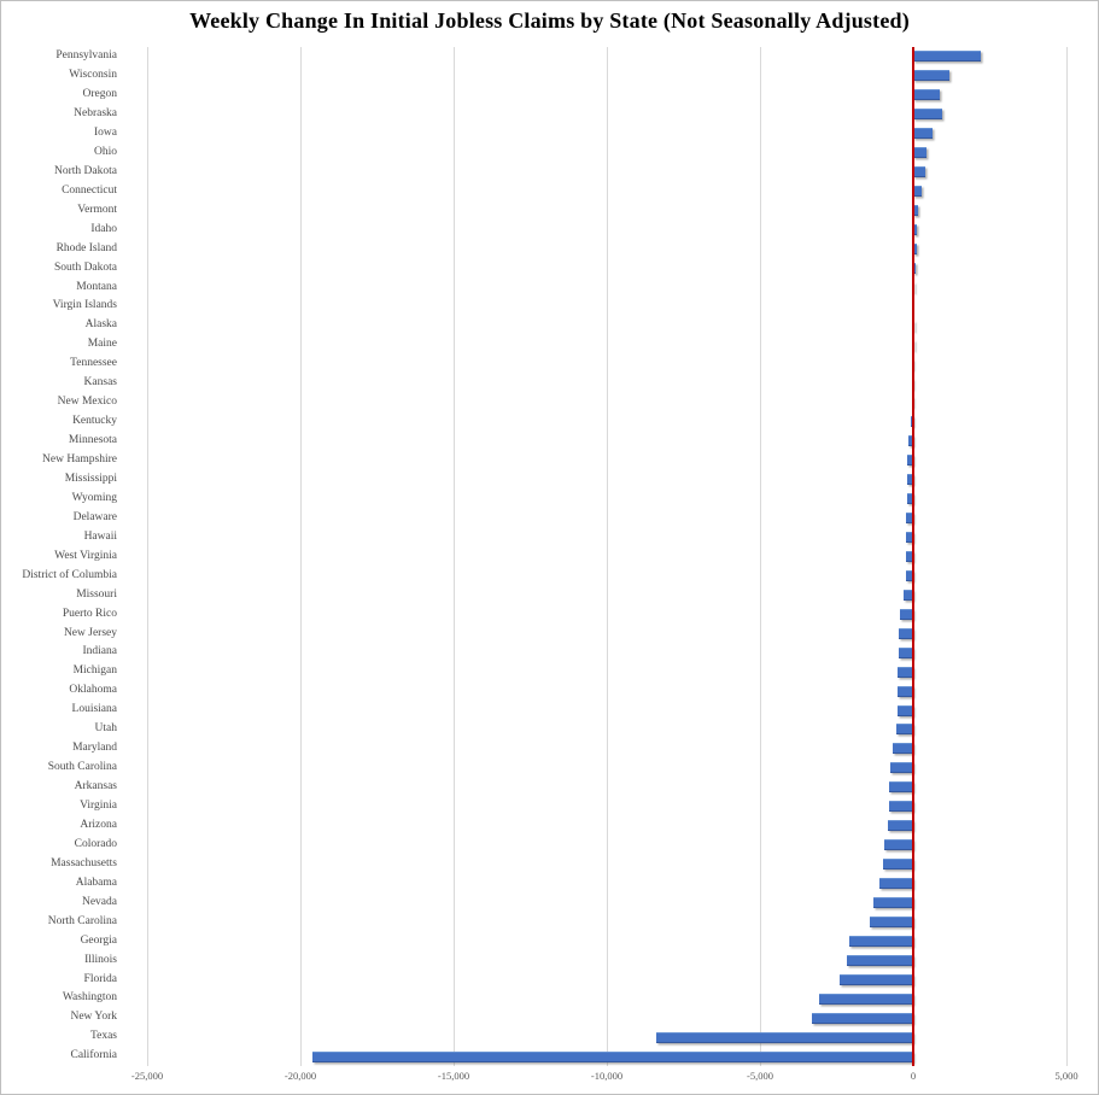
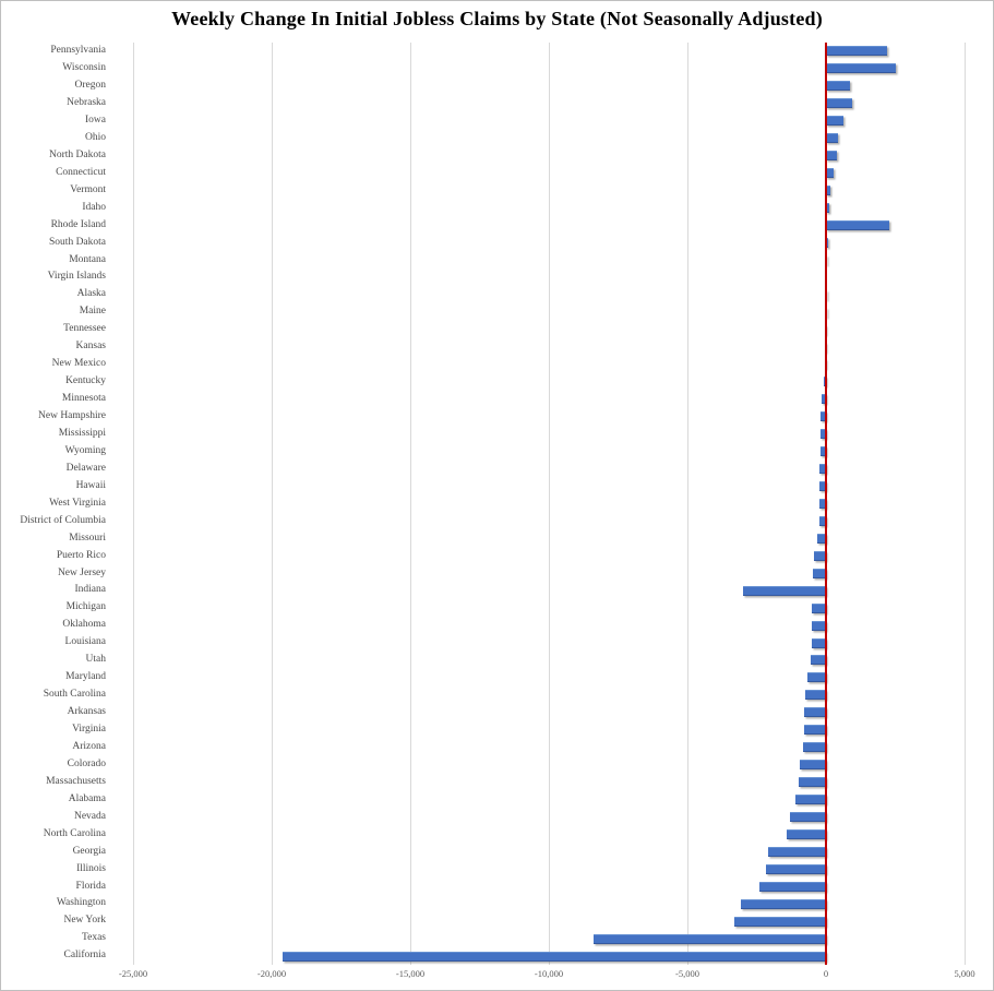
Wisconsin: 1200 -> 2500
Rhode Island: 100 -> 2300
Indiana: -500 -> -3000
